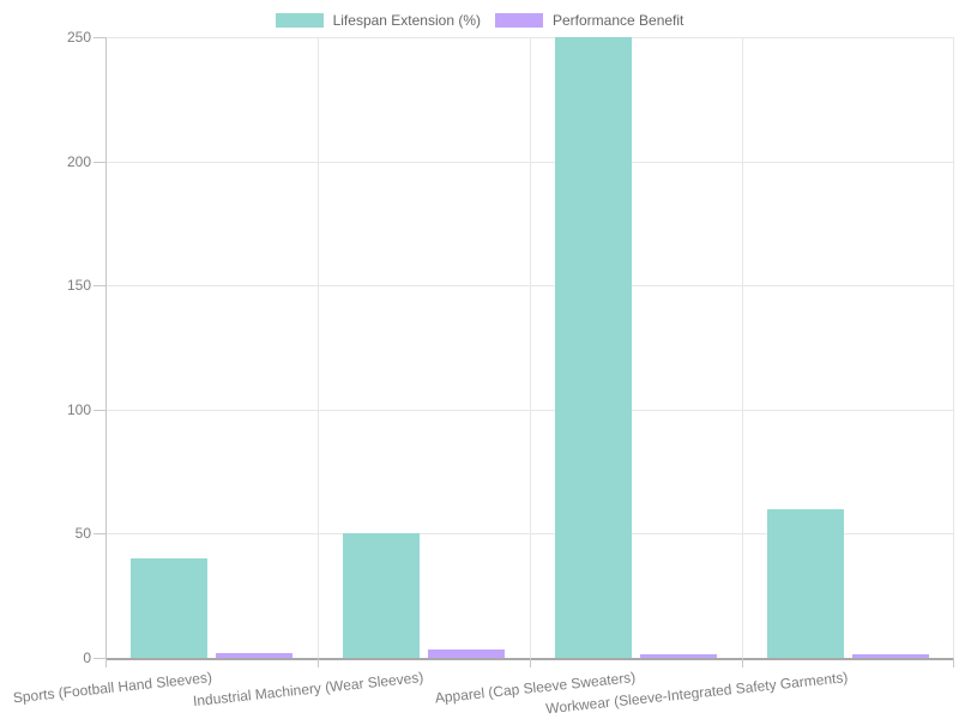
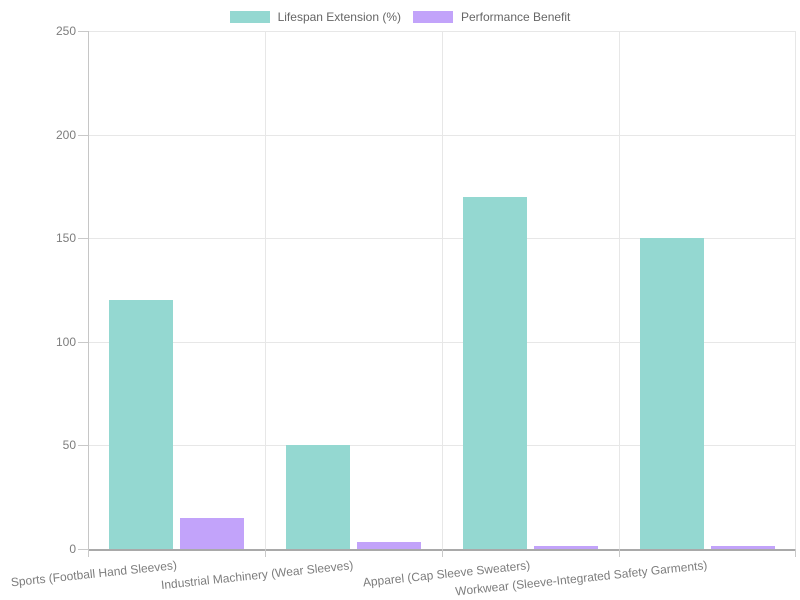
Lifespan Extension (%)/Sports (Football Hand Sleeves): 40 -> 120
Performance Benefit/Sports (Football Hand Sleeves): 2 -> 15
Lifespan Extension (%)/Apparel (Cap Sleeve Sweaters): 250 -> 170
Lifespan Extension (%)/Workwear (Sleeve-Integrated Safety Garments): 60 -> 150
